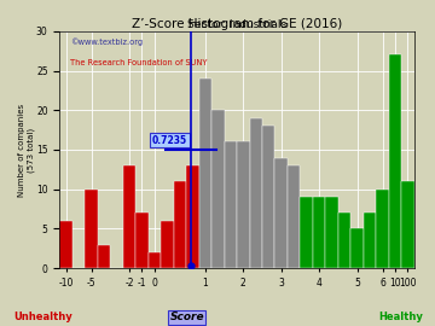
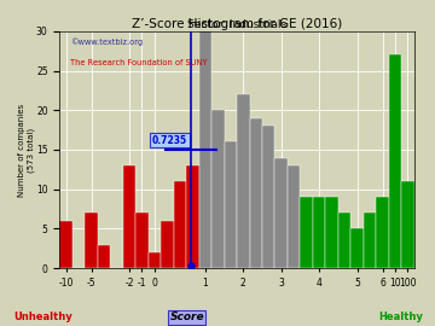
-5: 10 -> 7
1: 24 -> 30
2: 16 -> 22
6: 10 -> 9
